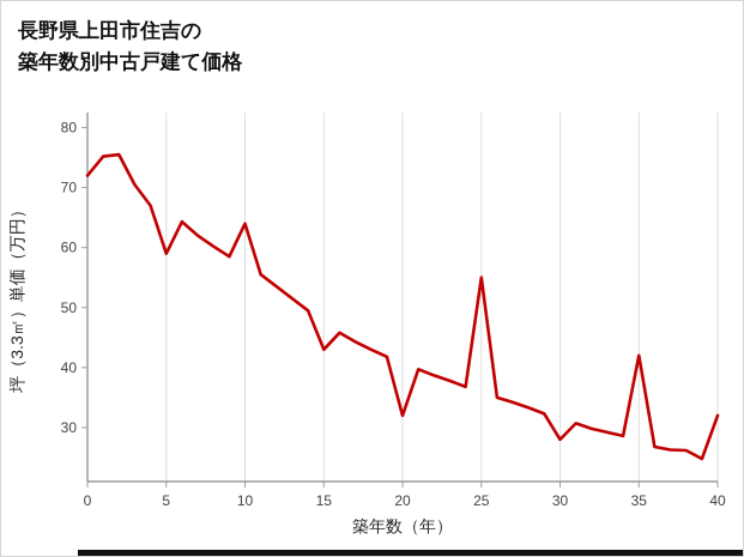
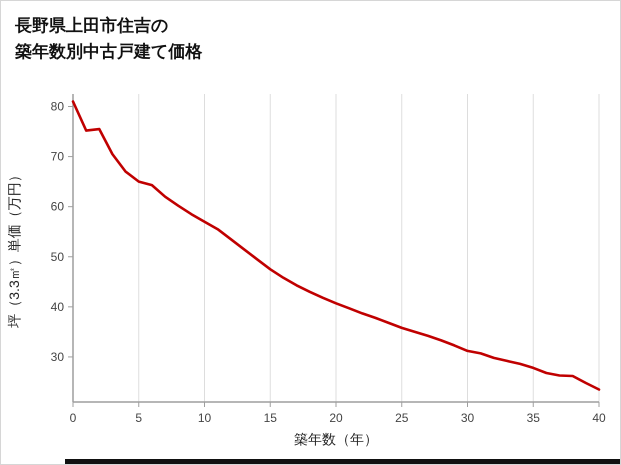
0: 72 -> 81
5: 59 -> 65
10: 64 -> 57
15: 43 -> 48
20: 32 -> 41
25: 55 -> 36
30: 28 -> 31
35: 42 -> 28
40: 32 -> 24
